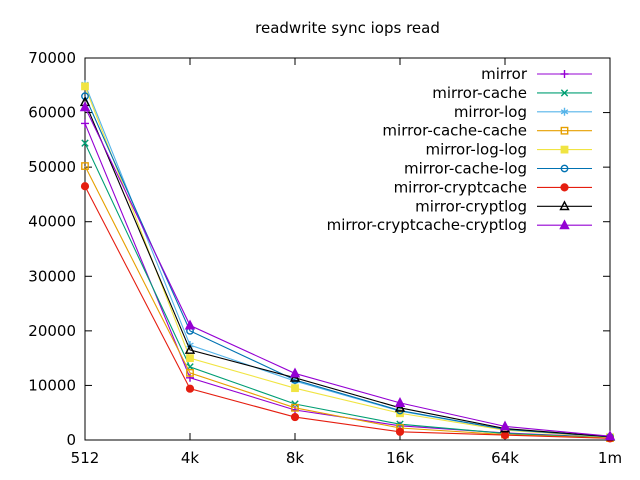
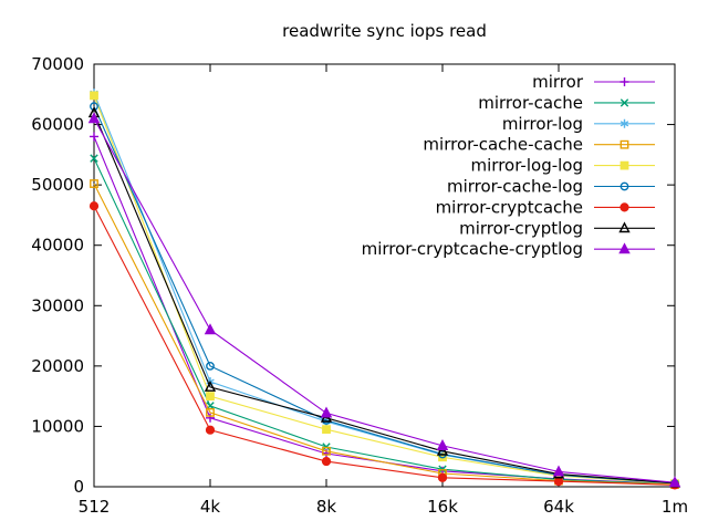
mirror-cryptcache-cryptlog/4k: 21000 -> 26000
